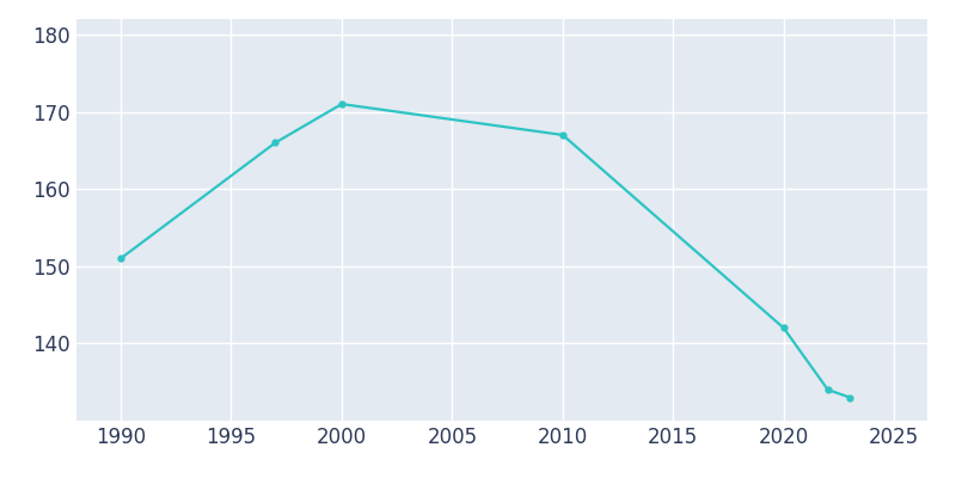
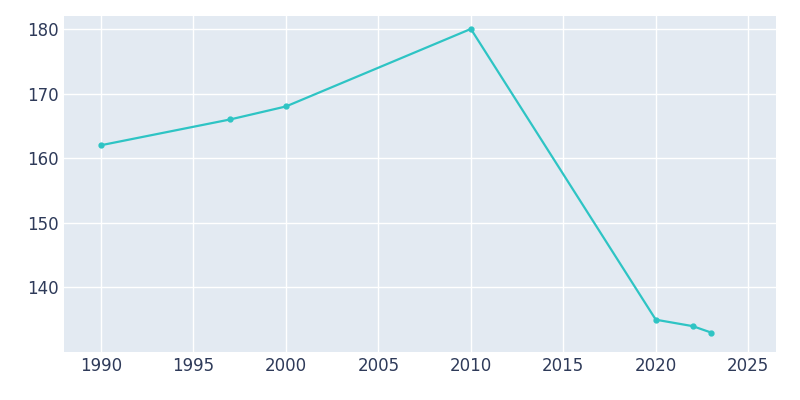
1990: 151 -> 162
2000: 171 -> 168
2010: 167 -> 180
2020: 142 -> 135
